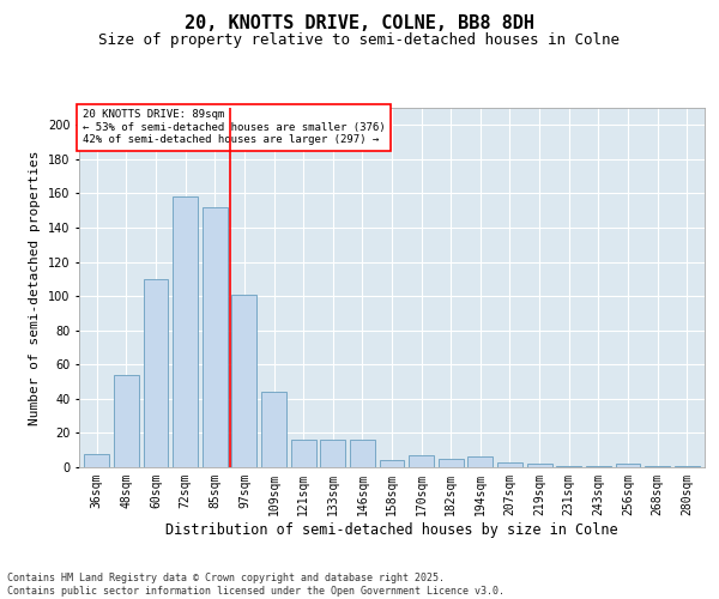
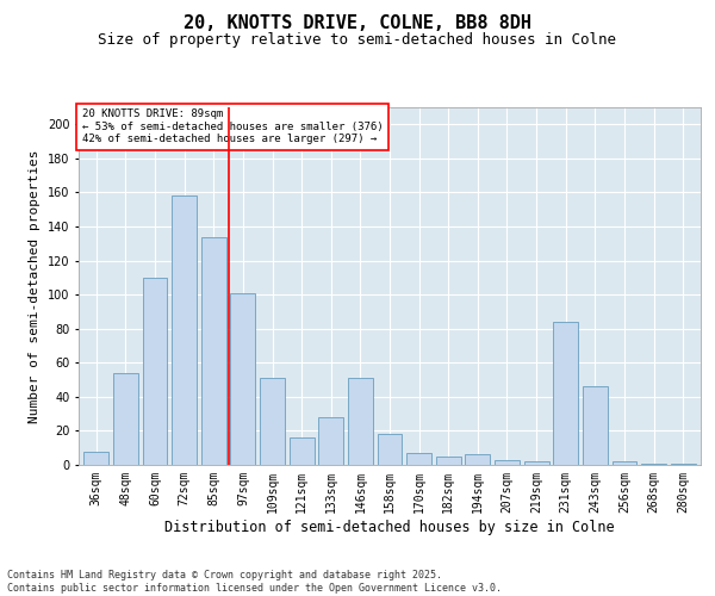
85sqm: 152 -> 134
109sqm: 44 -> 51
133sqm: 16 -> 28
146sqm: 16 -> 51
158sqm: 4 -> 18
231sqm: 1 -> 84
243sqm: 1 -> 46
